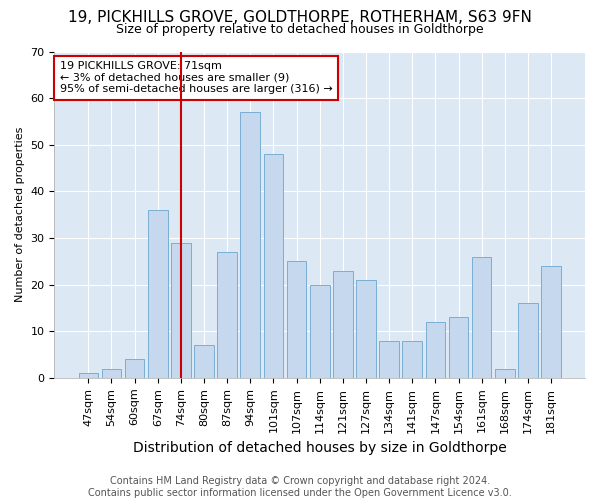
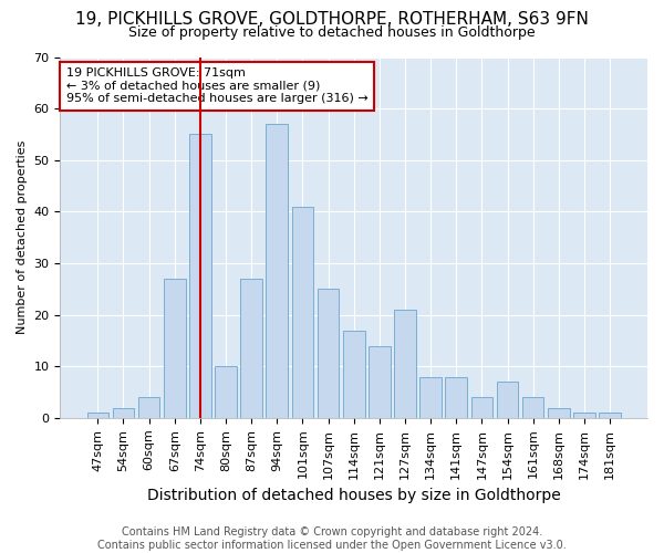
67sqm: 36 -> 27
74sqm: 29 -> 55
80sqm: 7 -> 10
101sqm: 48 -> 41
114sqm: 20 -> 17
121sqm: 23 -> 14
147sqm: 12 -> 4
154sqm: 13 -> 7
161sqm: 26 -> 4
174sqm: 16 -> 1
181sqm: 24 -> 1
